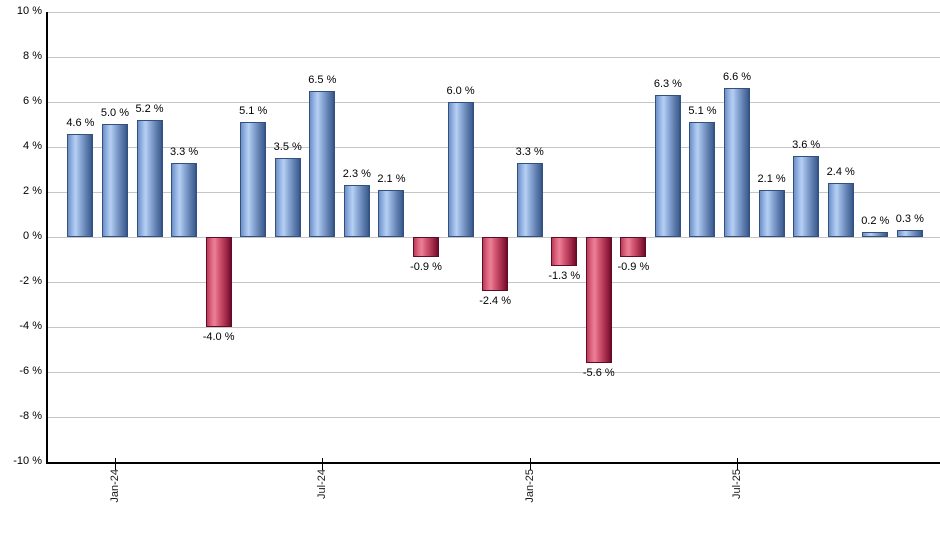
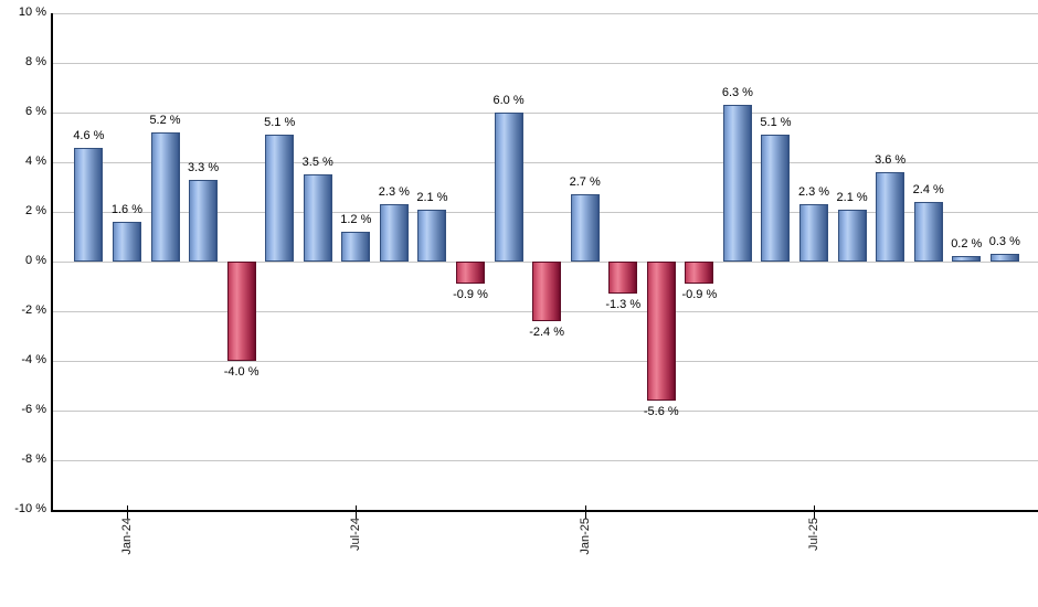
Jan-24: 5.0 -> 1.6
Jul-24: 6.5 -> 1.2
Jan-25: 3.3 -> 2.7
Jul-25: 6.6 -> 2.3
